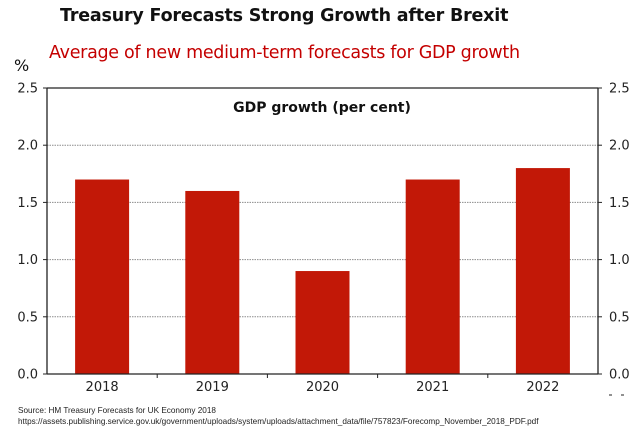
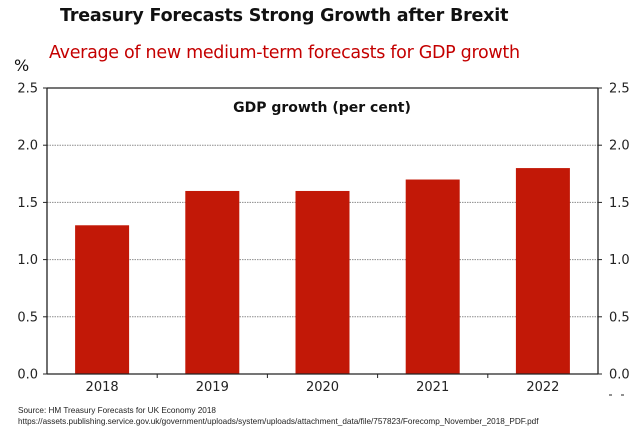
2018: 1.7 -> 1.3
2020: 0.9 -> 1.6
